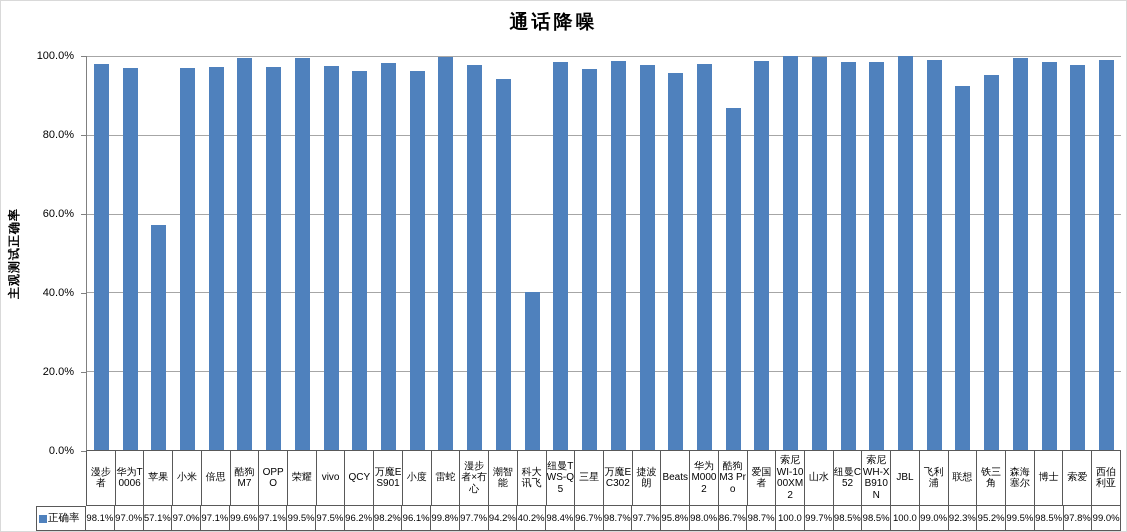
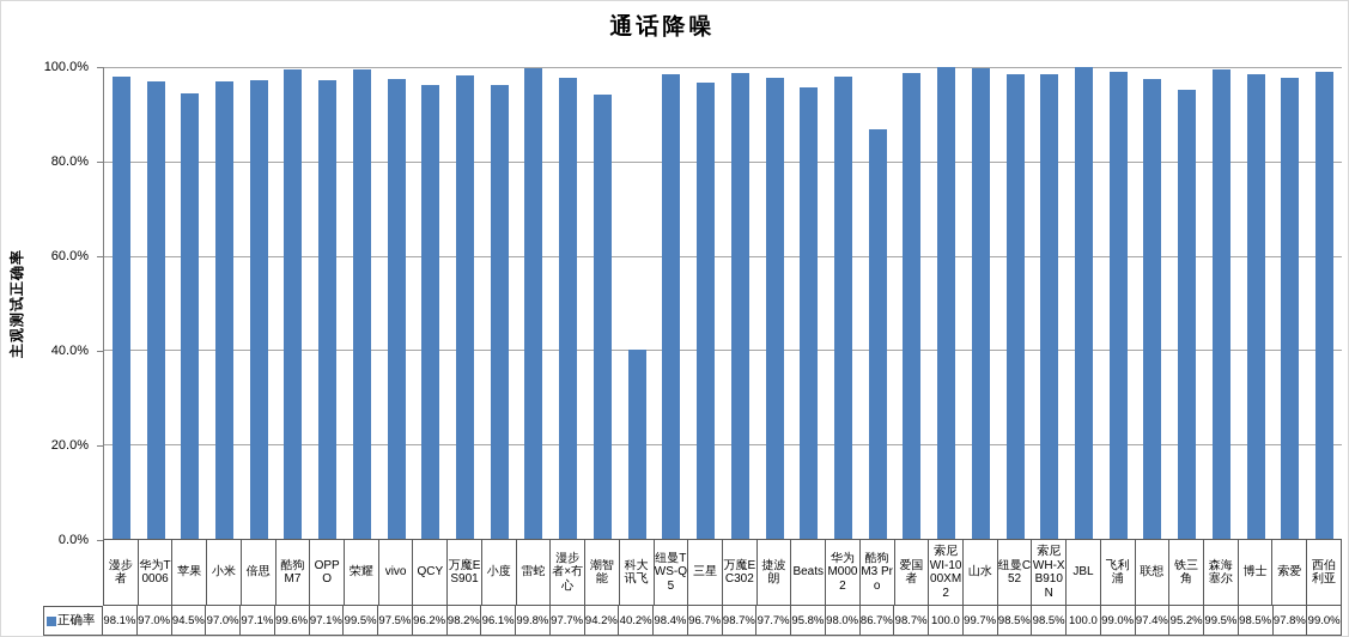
苹果: 57.1% -> 94.5%
联想: 92.3% -> 97.4%
